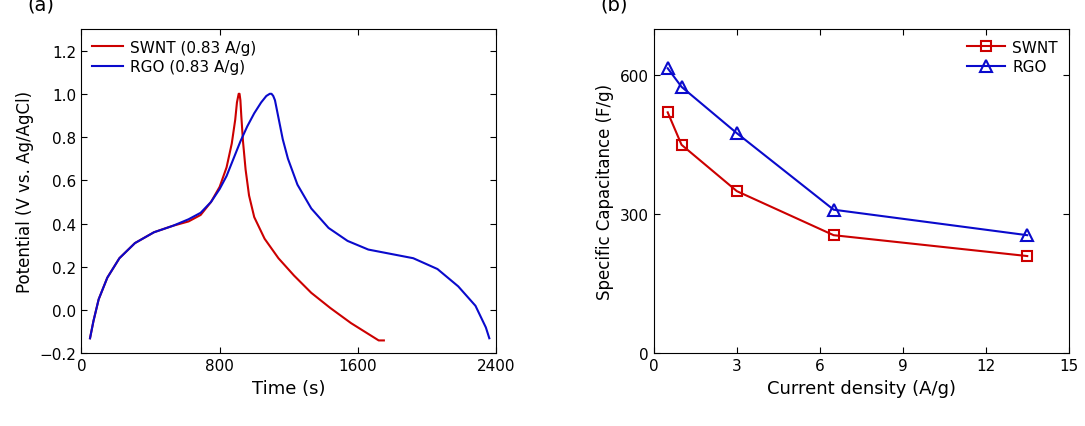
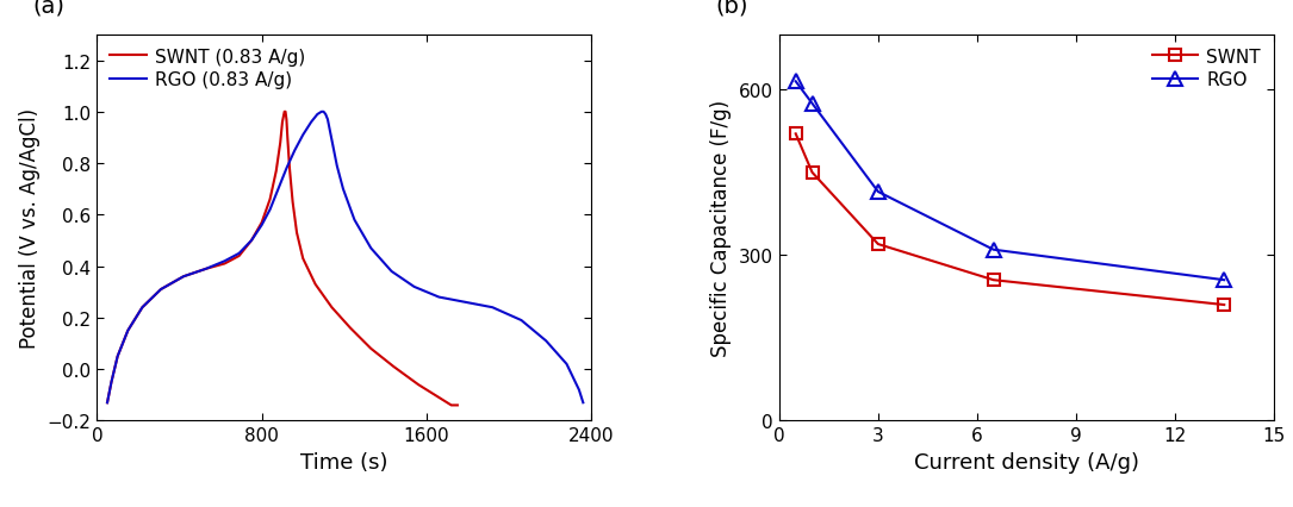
SWNT/3: 350 -> 320
RGO/3: 475 -> 415
